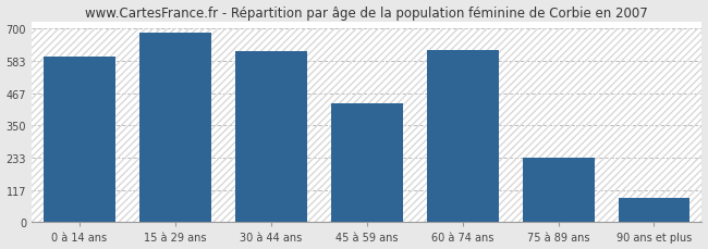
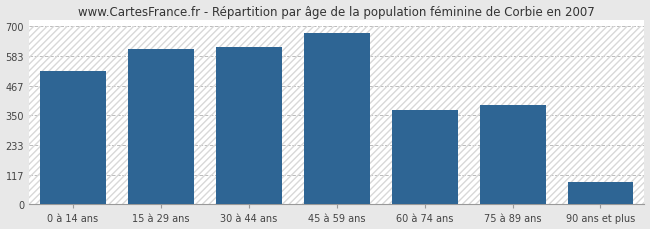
0 à 14 ans: 600 -> 525
15 à 29 ans: 685 -> 610
45 à 59 ans: 430 -> 675
60 à 74 ans: 625 -> 370
75 à 89 ans: 235 -> 390
